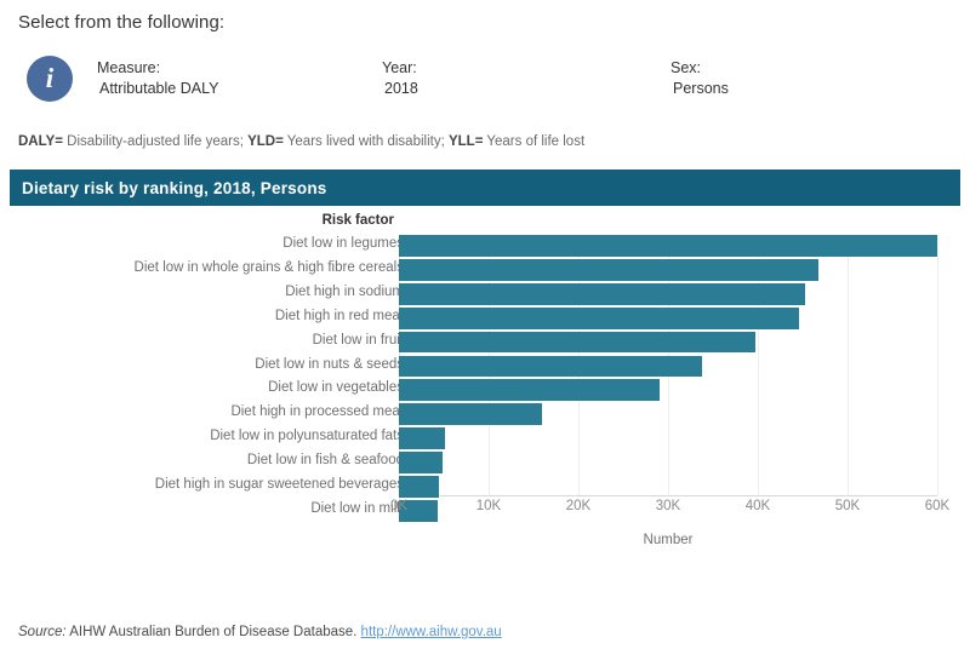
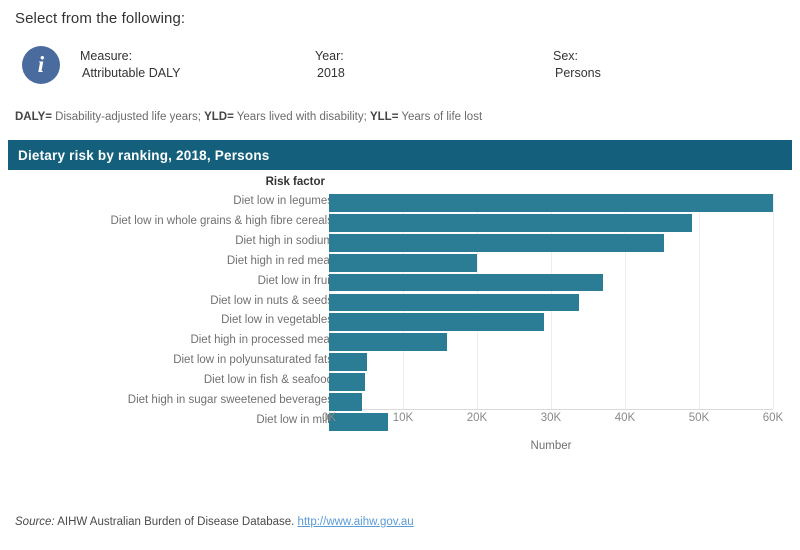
Diet low in whole grains & high fibre cereals: 47K -> 49K
Diet high in red meat: 45K -> 20K
Diet low in fruit: 40K -> 37K
Diet low in milk: 4K -> 8K
